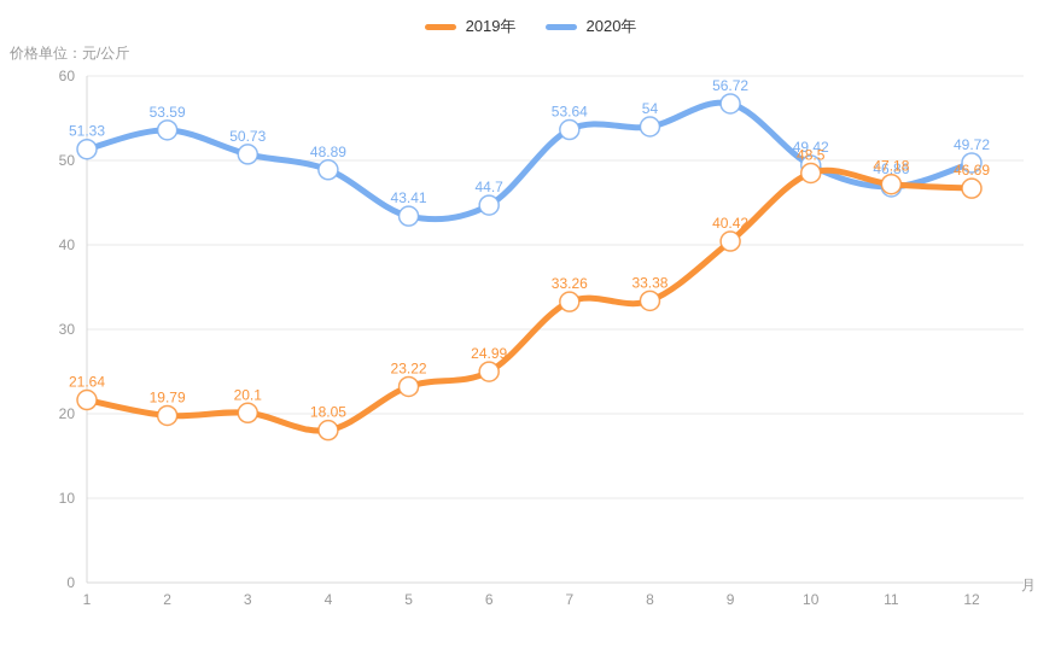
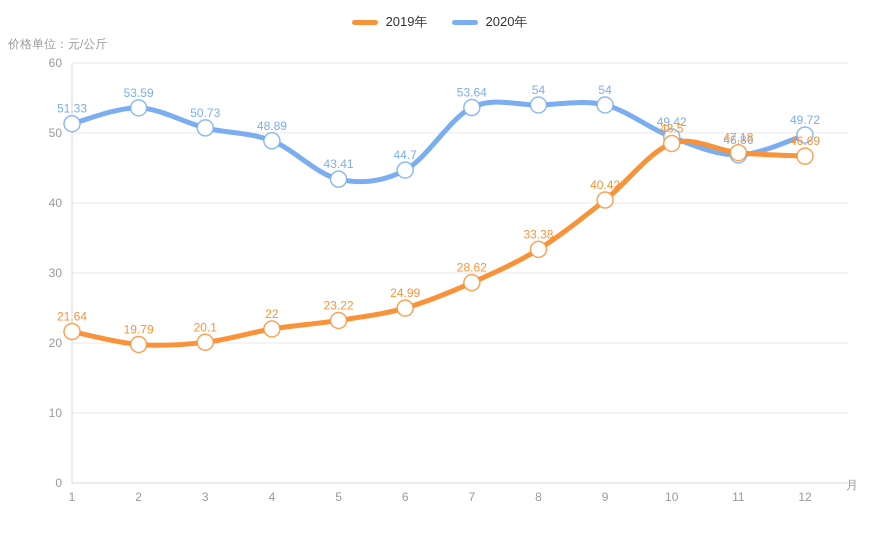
2019年/4: 18.05 -> 22
2019年/7: 33.26 -> 28.62
2020年/9: 56.72 -> 54
